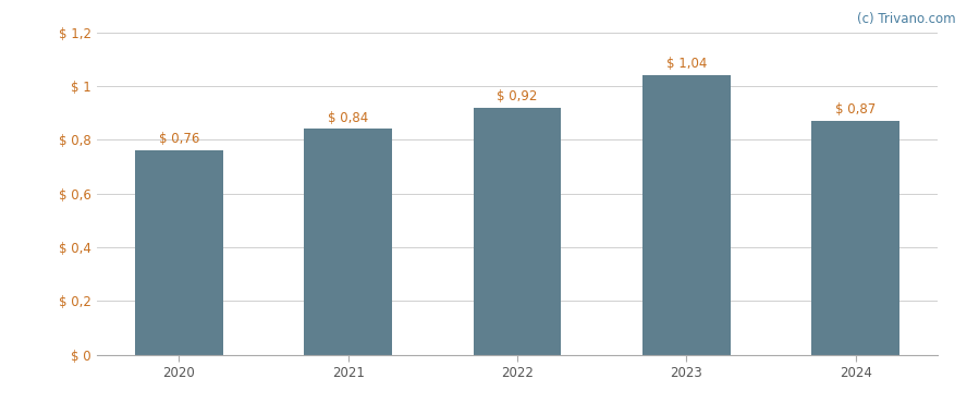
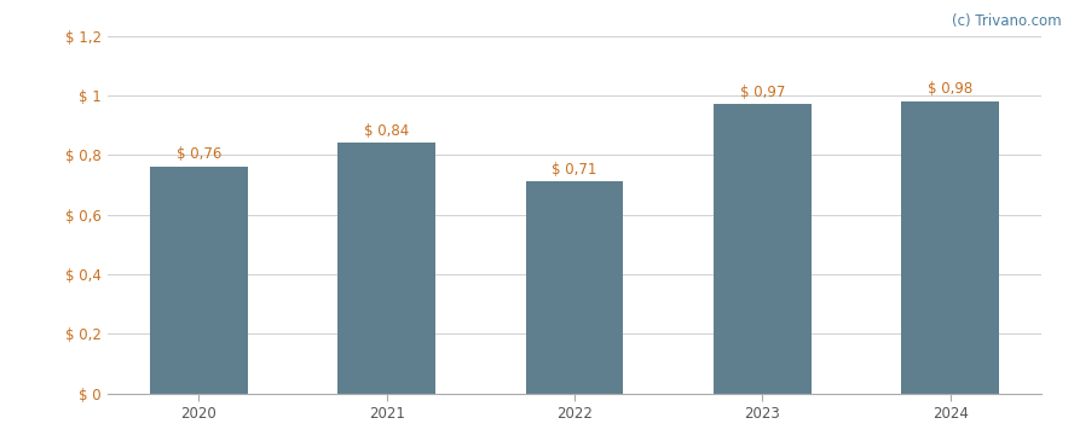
2022: 0,92 -> 0,71
2023: 1,04 -> 0,97
2024: 0,87 -> 0,98
